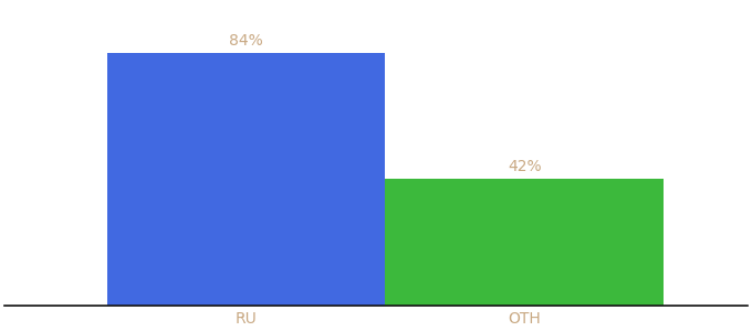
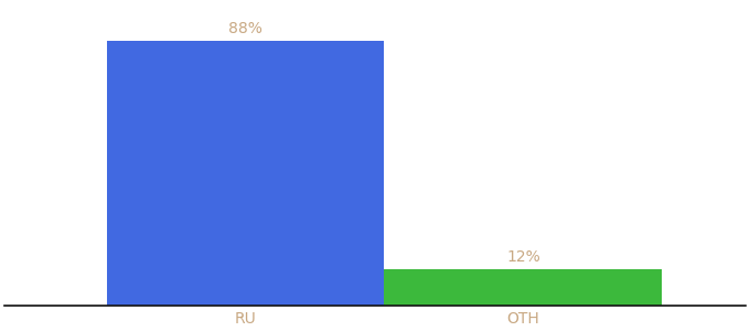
RU: 84% -> 88%
OTH: 42% -> 12%
